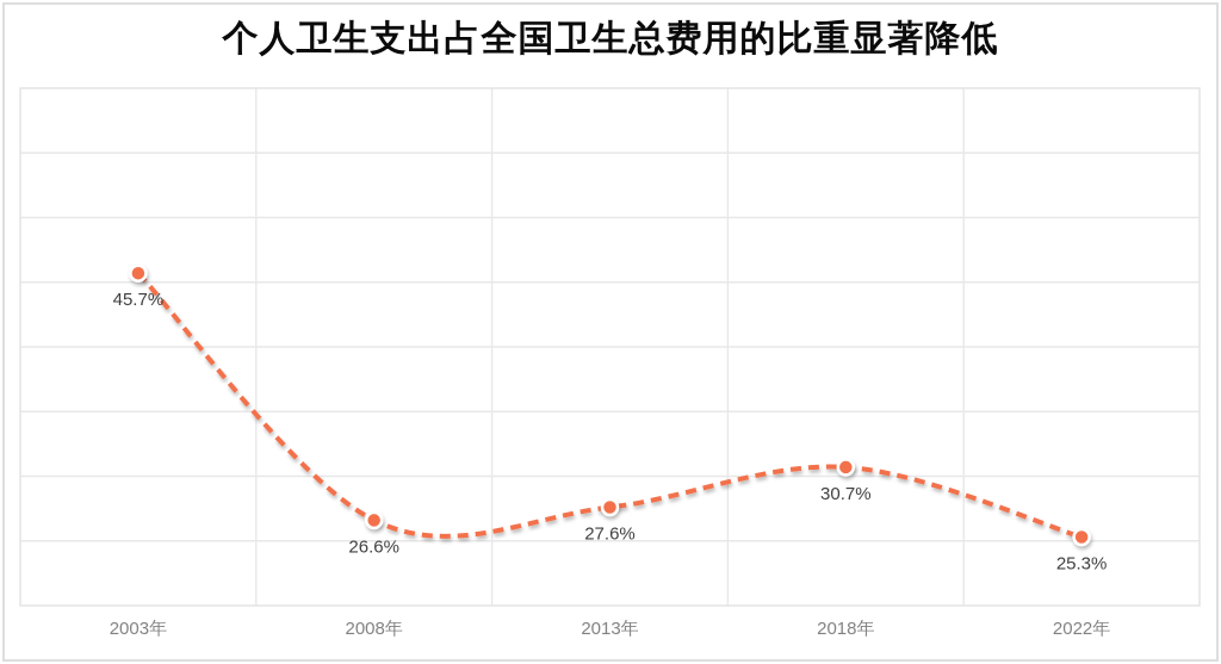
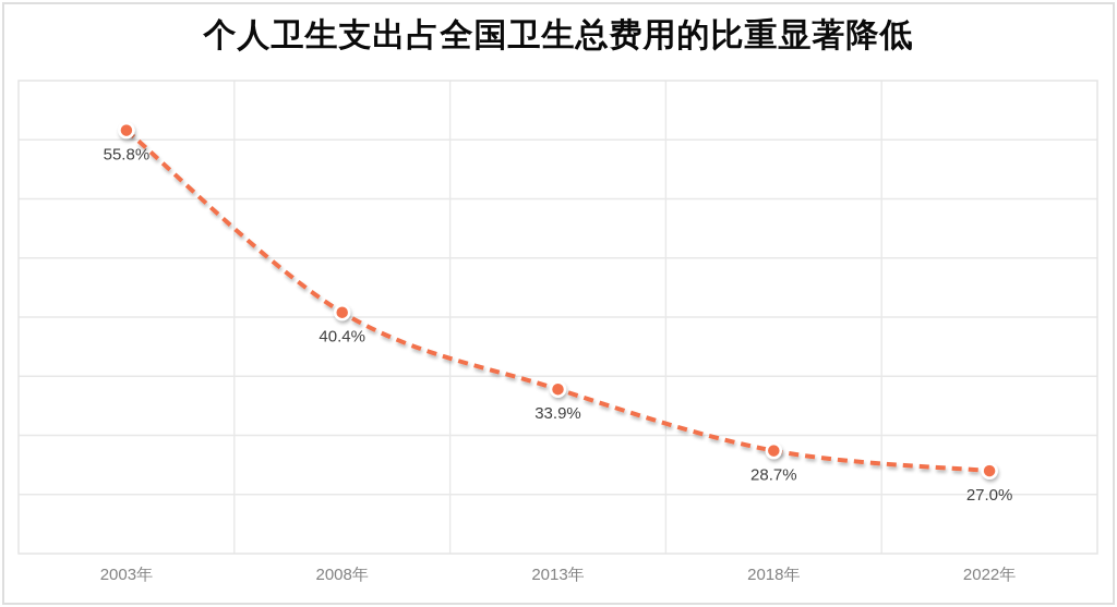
2003年: 45.7% -> 55.8%
2008年: 26.6% -> 40.4%
2013年: 27.6% -> 33.9%
2018年: 30.7% -> 28.7%
2022年: 25.3% -> 27.0%
